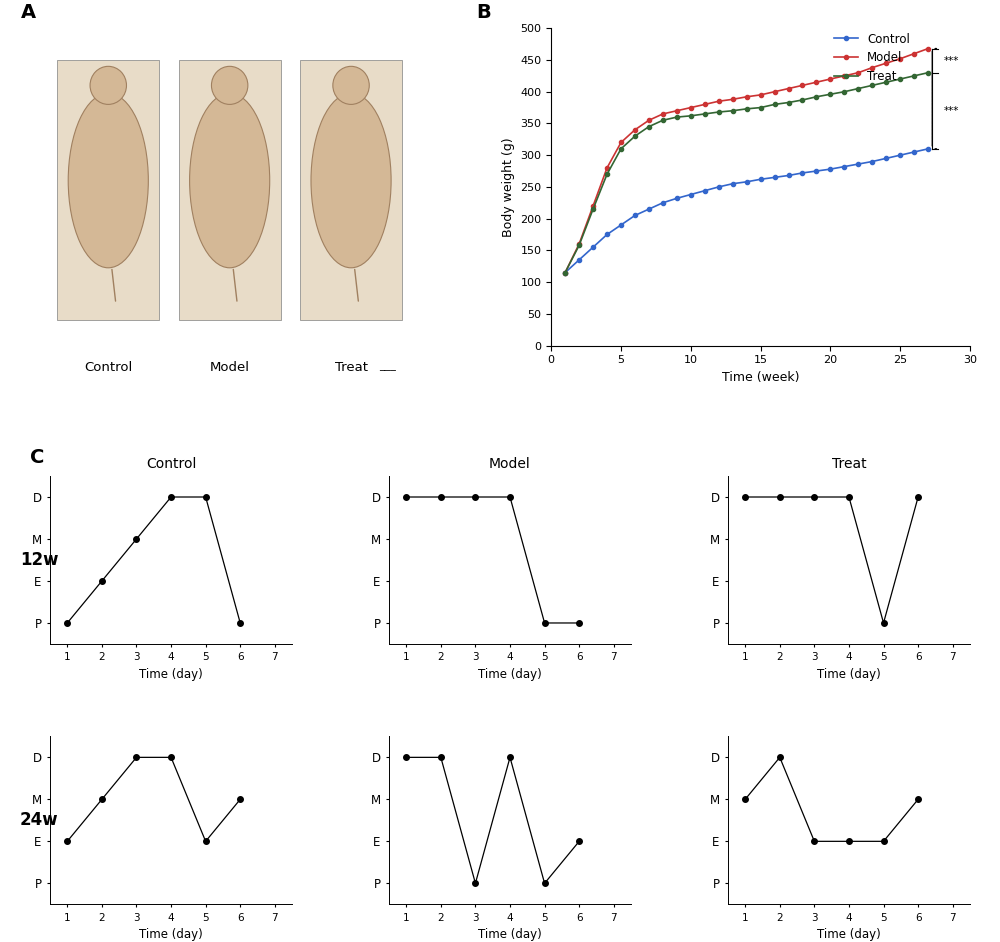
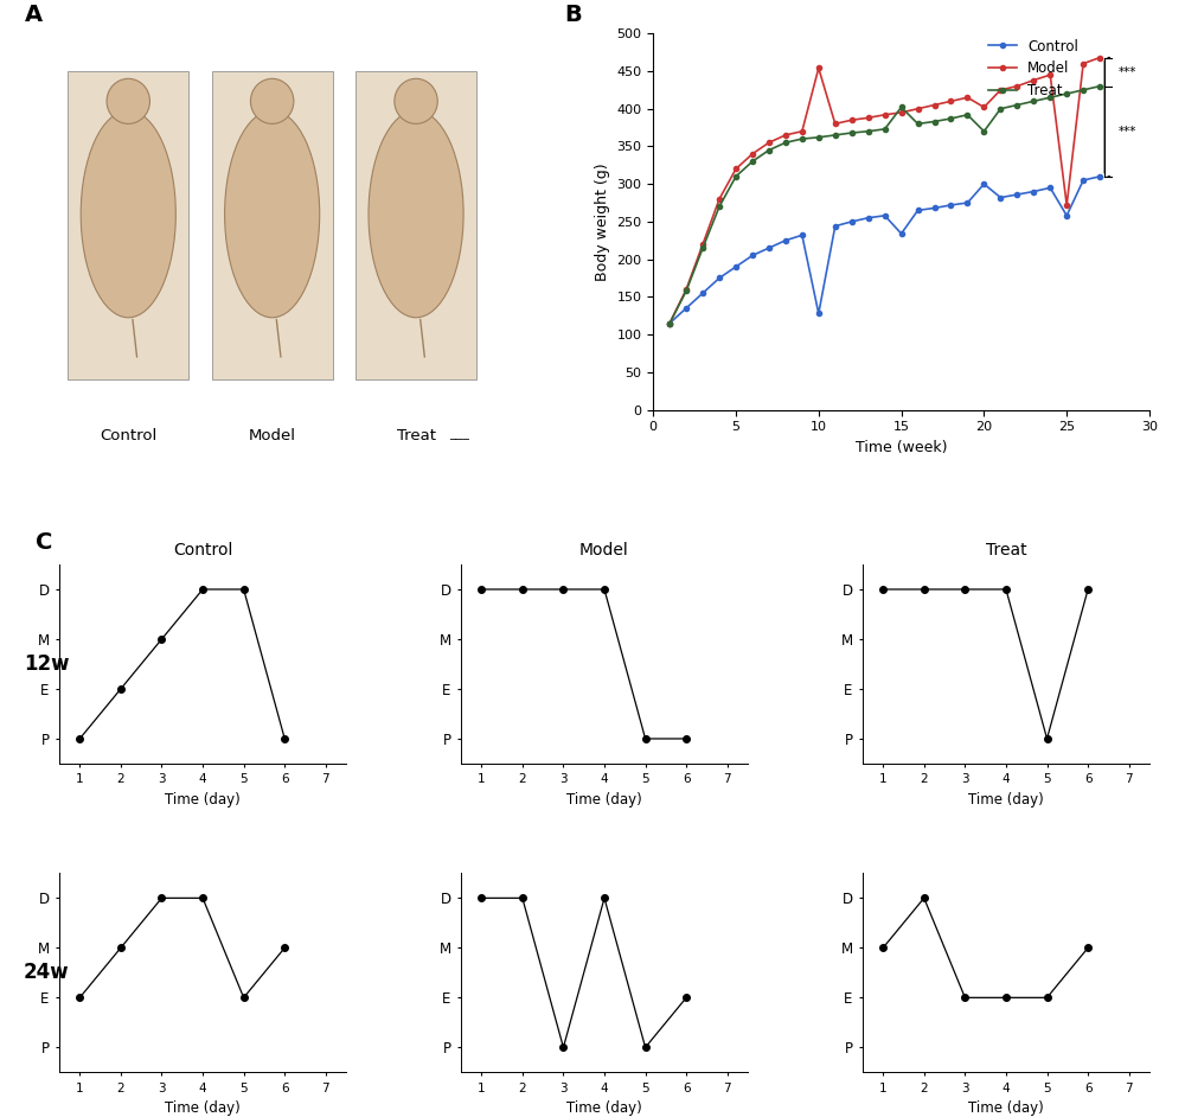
Control/10: 238 -> 128
Model/10: 375 -> 454
Control/15: 262 -> 234
Treat/15: 375 -> 402
Control/20: 278 -> 300
Model/20: 420 -> 402
Treat/20: 396 -> 370
Control/25: 300 -> 258
Model/25: 452 -> 272
